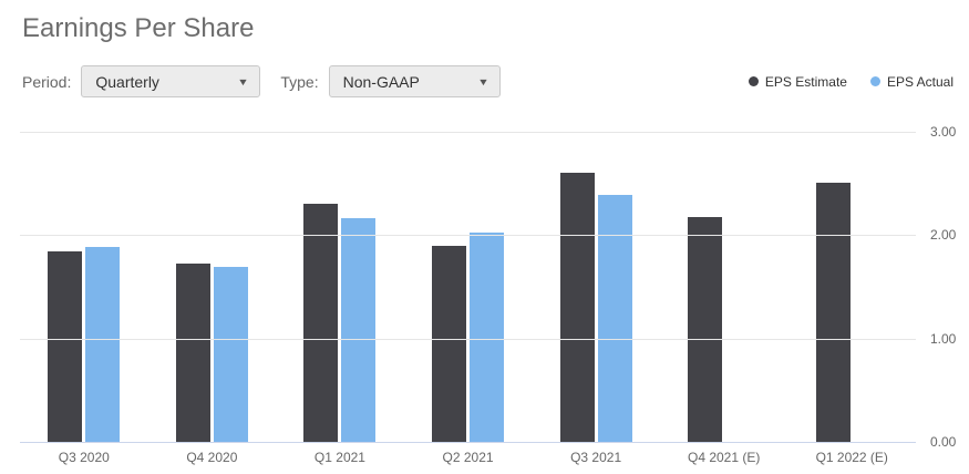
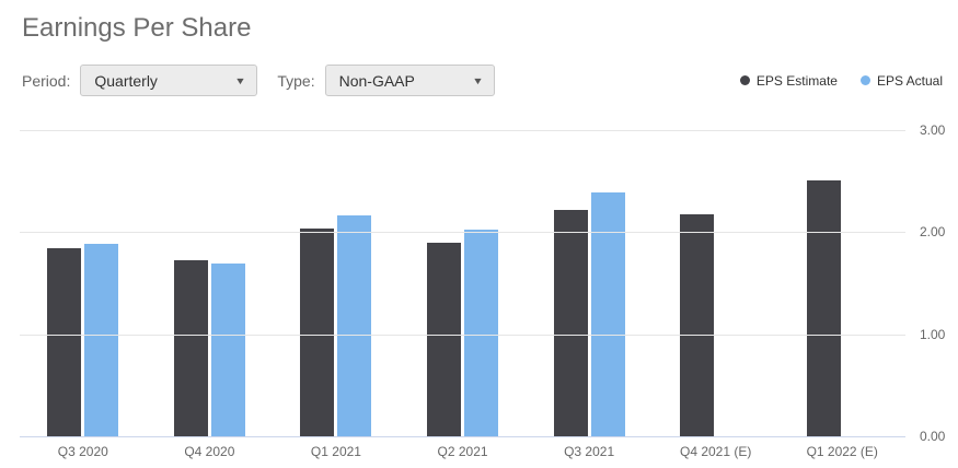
EPS Estimate/Q1 2021: 2.3 -> 2.0
EPS Estimate/Q3 2021: 2.6 -> 2.2
